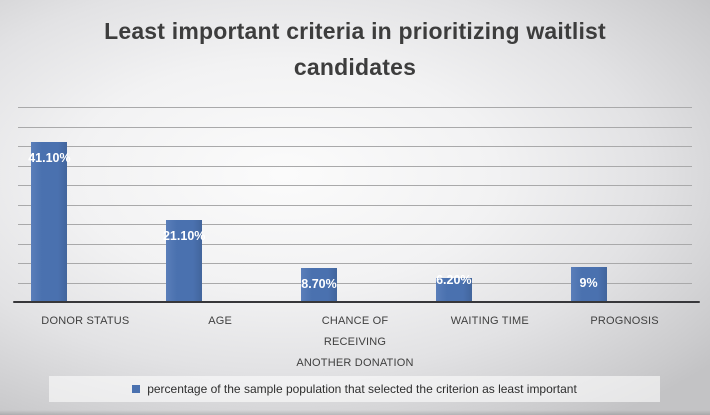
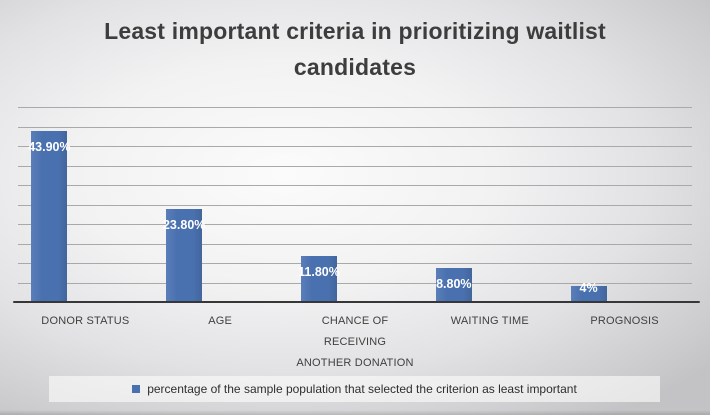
DONOR STATUS: 41.10% -> 43.90%
AGE: 21.10% -> 23.80%
CHANCE OF RECEIVING ANOTHER DONATION: 8.70% -> 11.80%
WAITING TIME: 6.20% -> 8.80%
PROGNOSIS: 9% -> 4%
